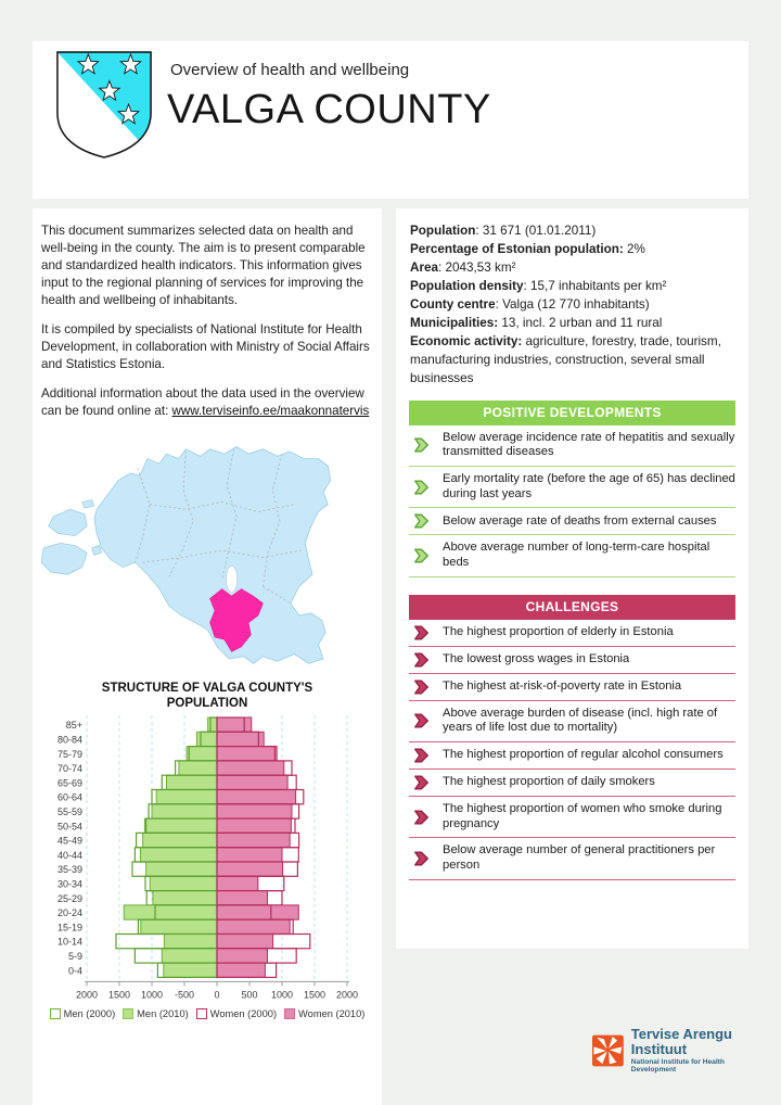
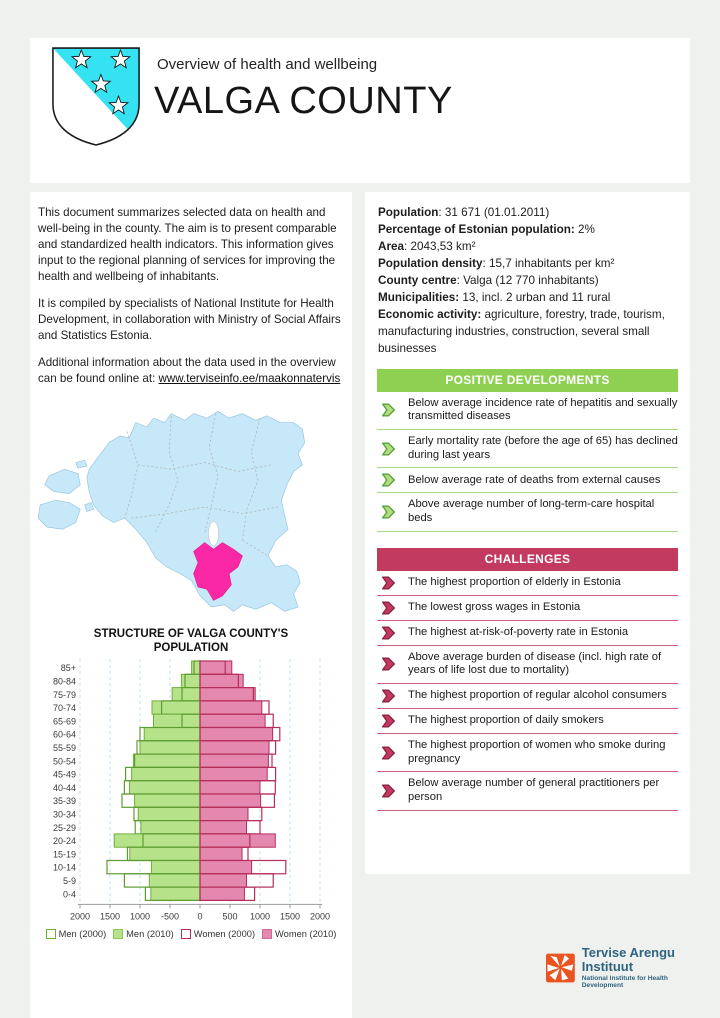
Men (2000)/75-79: 400 -> 300
Men (2010)/70-74: 600 -> 800
Men (2000)/65-69: 800 -> 300
Women (2010)/30-34: 600 -> 800
Women (2000)/15-19: 1200 -> 800
Women (2010)/15-19: 1100 -> 700
